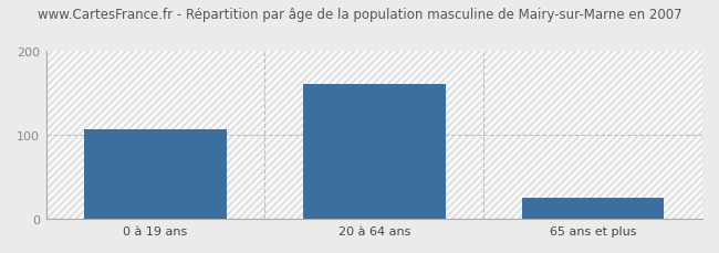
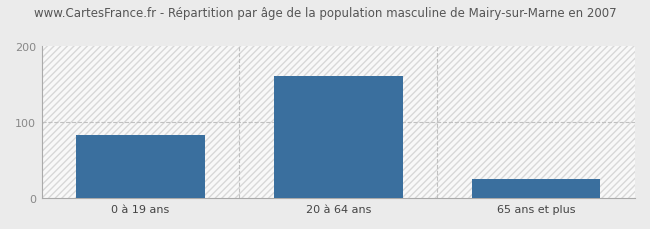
0 à 19 ans: 106 -> 83
